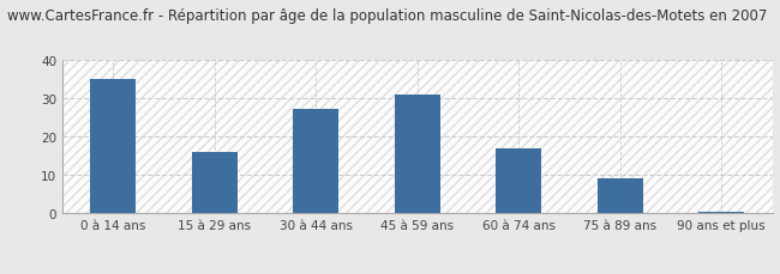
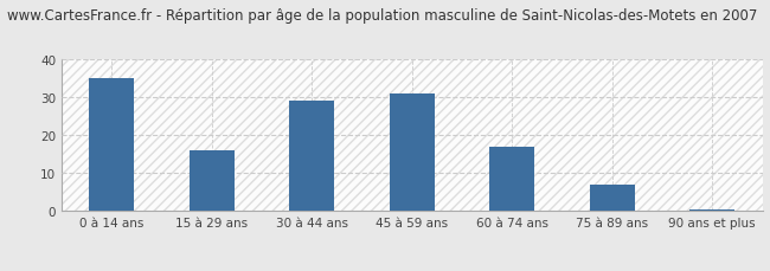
30 à 44 ans: 27.0 -> 29.0
75 à 89 ans: 9.0 -> 7.0
